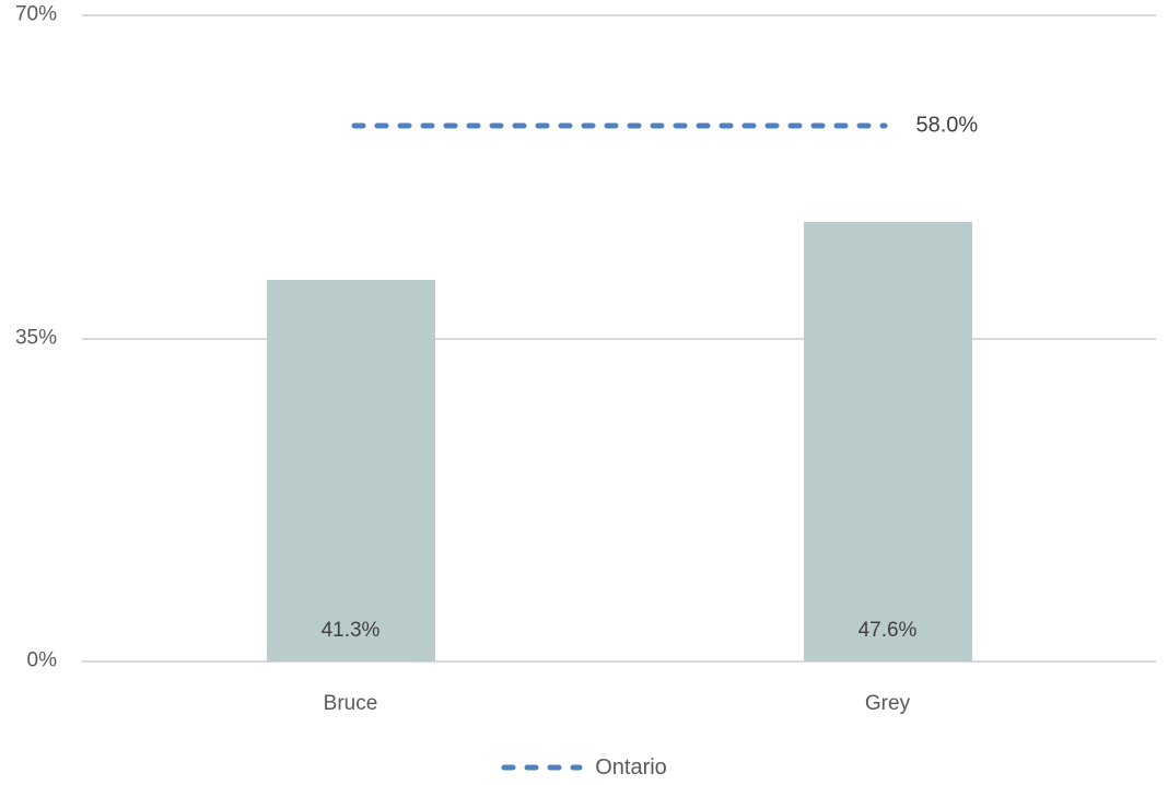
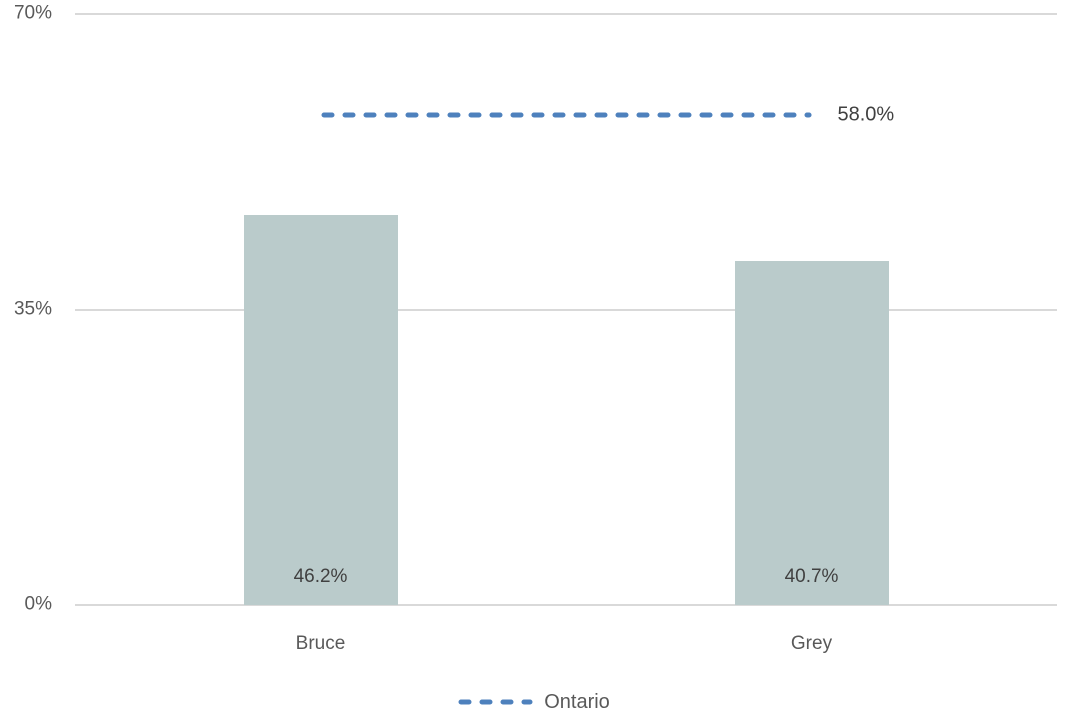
Bruce: 41.3% -> 46.2%
Grey: 47.6% -> 40.7%
